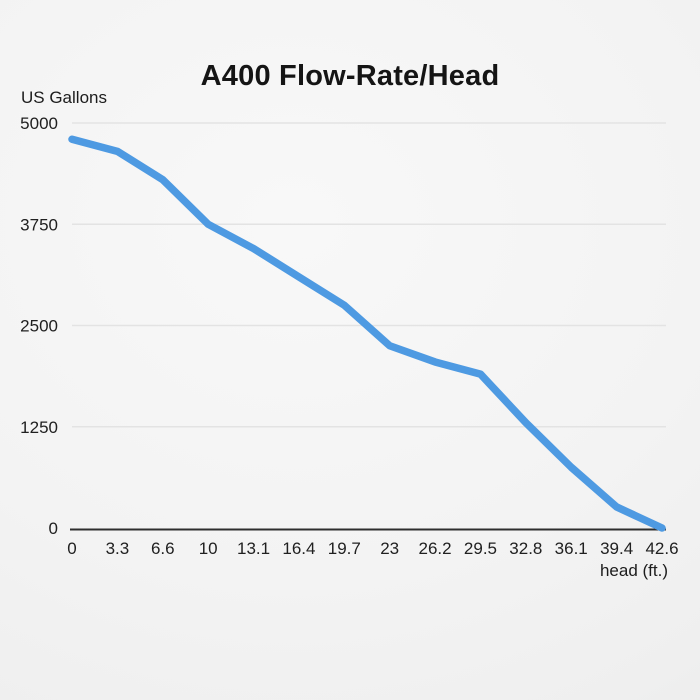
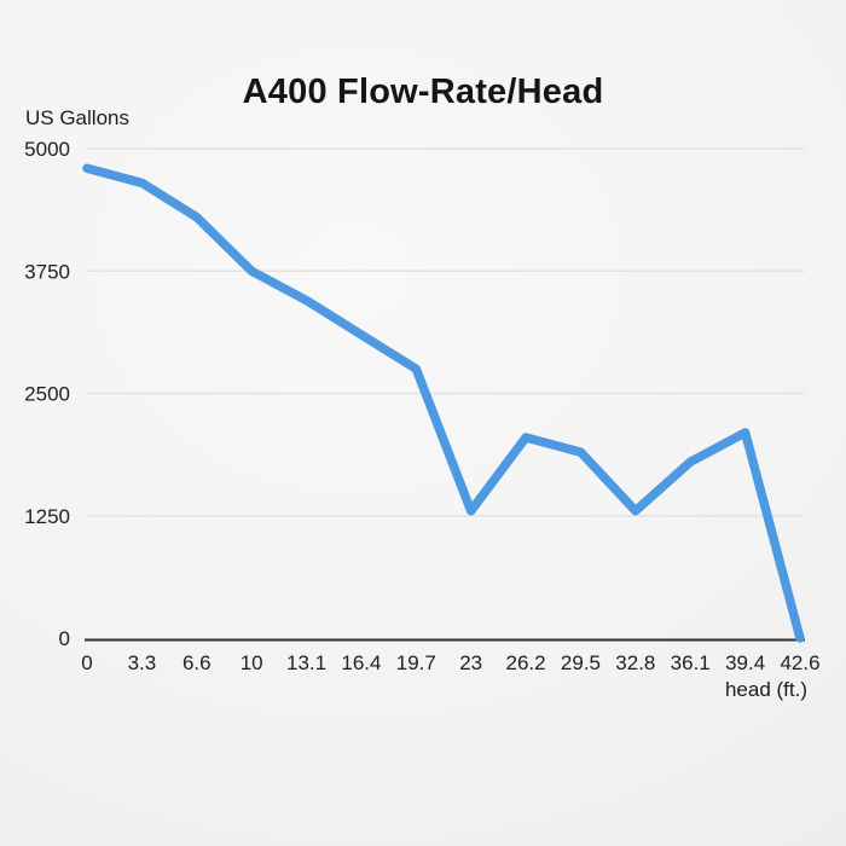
23: 2200 -> 1300
36.1: 800 -> 1800
39.4: 300 -> 2100
